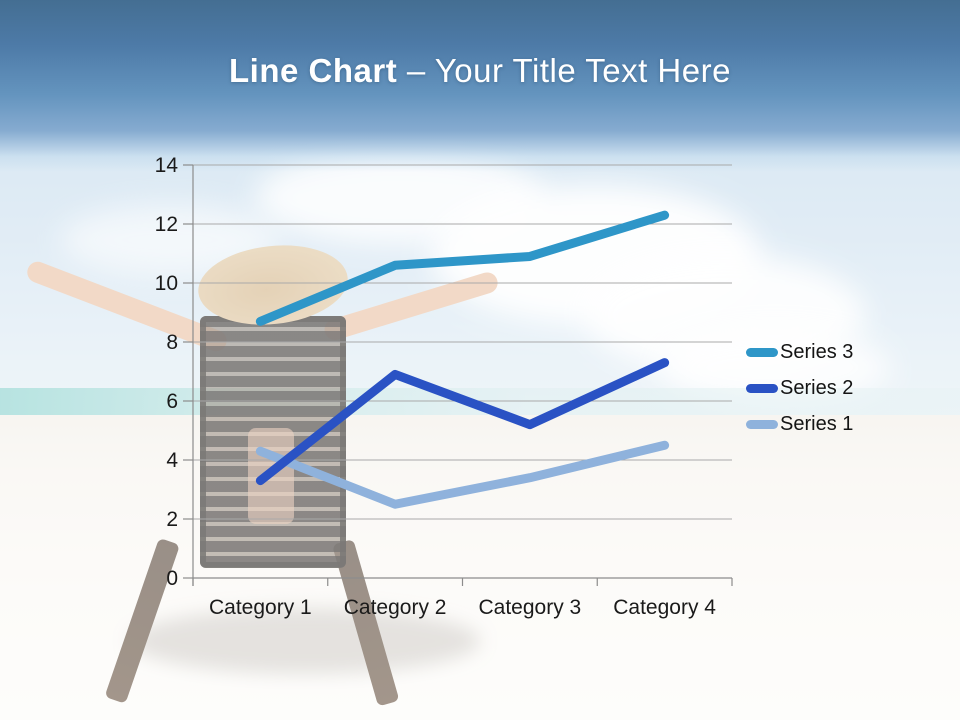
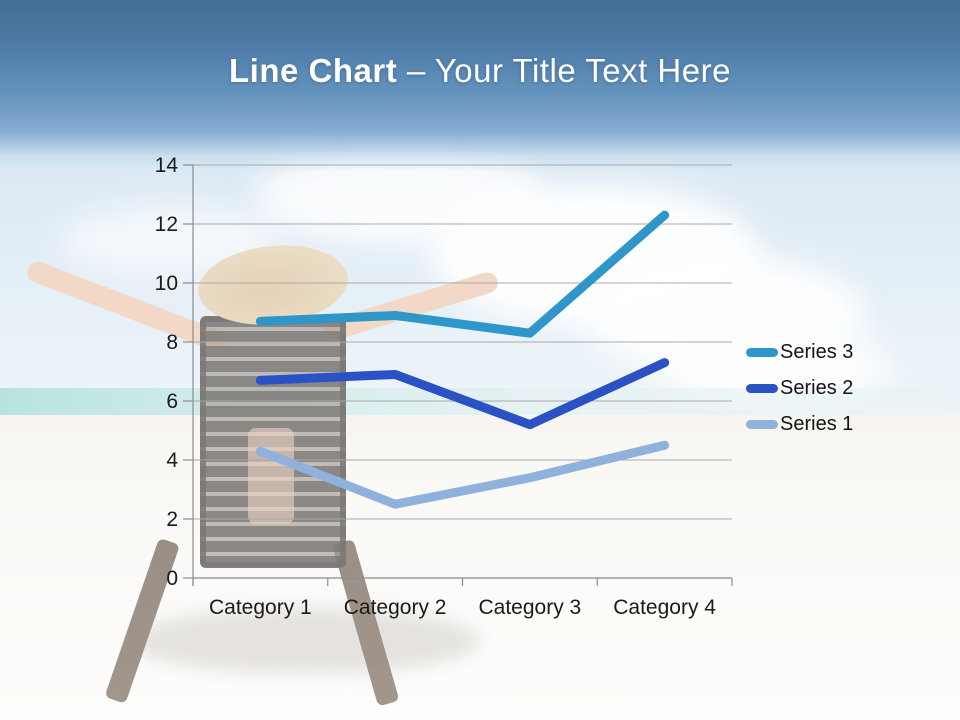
Series 2/Category 1: 3.3 -> 6.7
Series 3/Category 2: 10.6 -> 8.9
Series 3/Category 3: 10.9 -> 8.3
